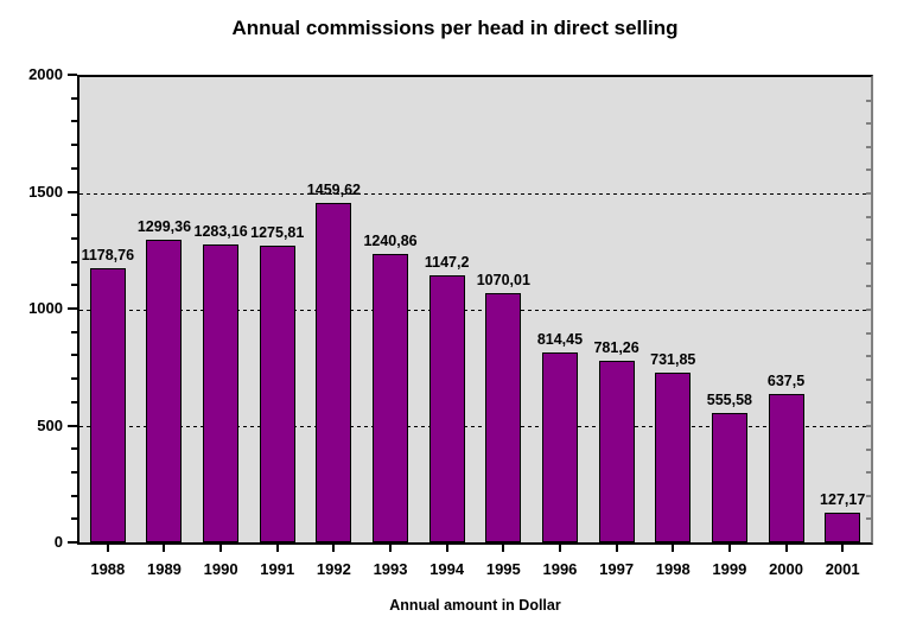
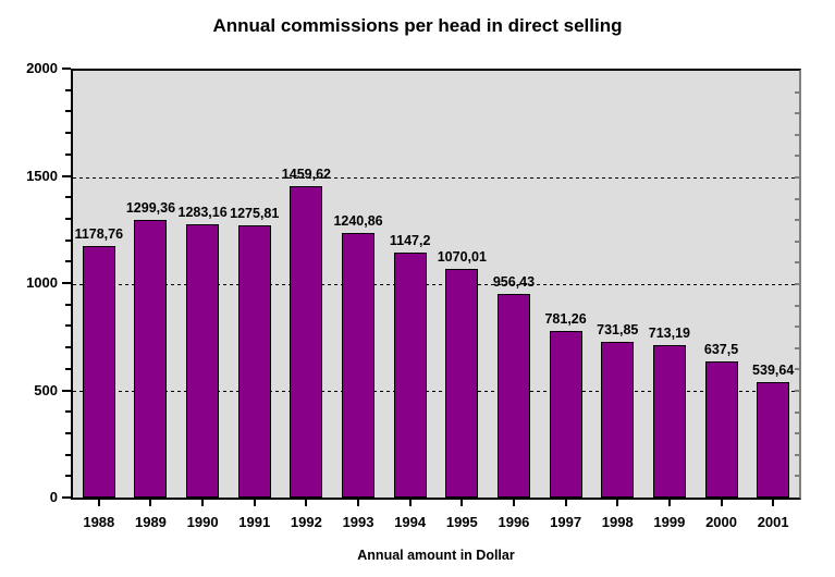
1996: 814,45 -> 956,43
1999: 555,58 -> 713,19
2001: 127,17 -> 539,64
